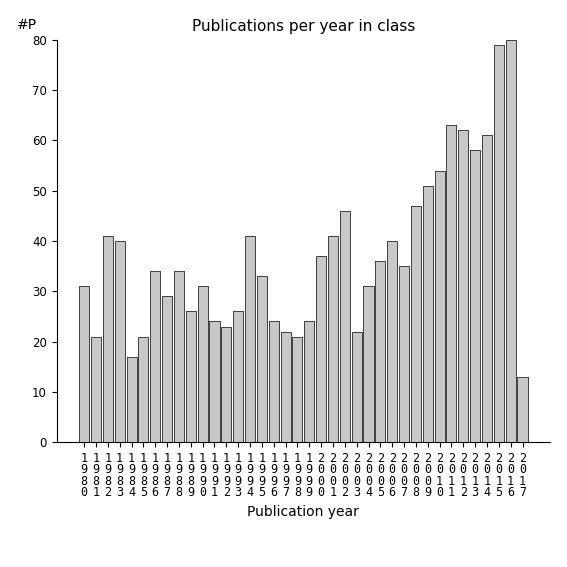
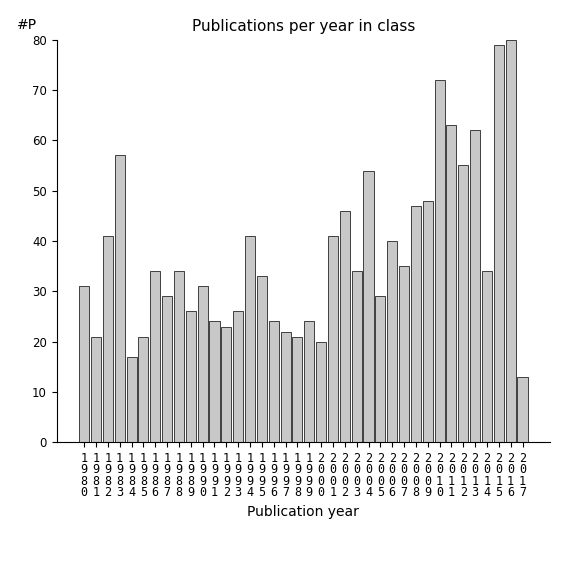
1 9 8 3: 40 -> 57
2 0 0 0: 37 -> 20
2 0 0 3: 22 -> 34
2 0 0 4: 31 -> 54
2 0 0 5: 36 -> 29
2 0 0 9: 51 -> 48
2 0 1 0: 54 -> 72
2 0 1 2: 62 -> 55
2 0 1 3: 58 -> 62
2 0 1 4: 61 -> 34
